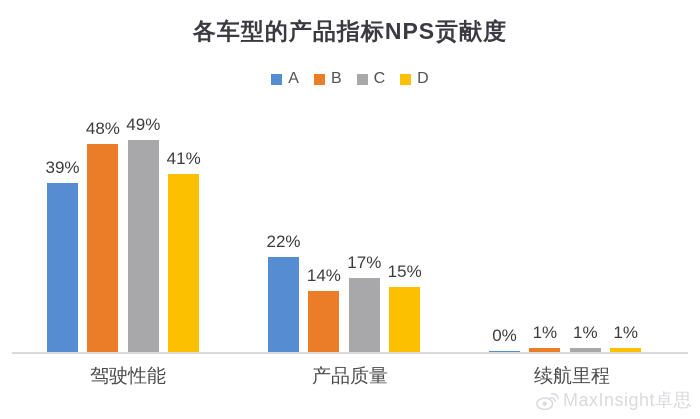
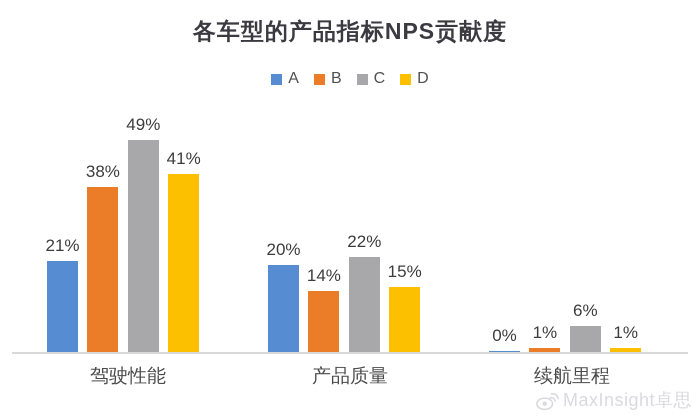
A/驾驶性能: 39% -> 21%
B/驾驶性能: 48% -> 38%
A/产品质量: 22% -> 20%
C/产品质量: 17% -> 22%
C/续航里程: 1% -> 6%
